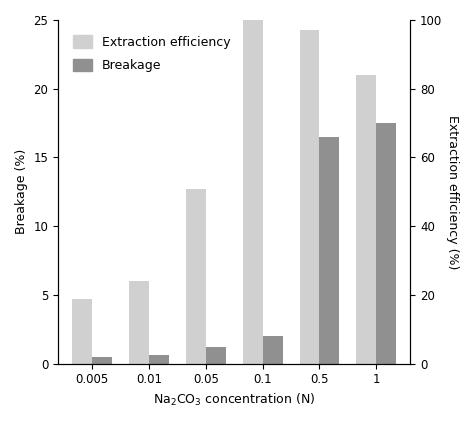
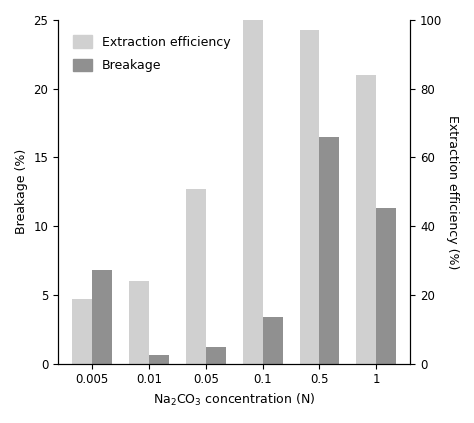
Breakage/0.005: 0.5 -> 6.8
Breakage/0.1: 2.0 -> 3.4
Breakage/1: 17.5 -> 11.3
